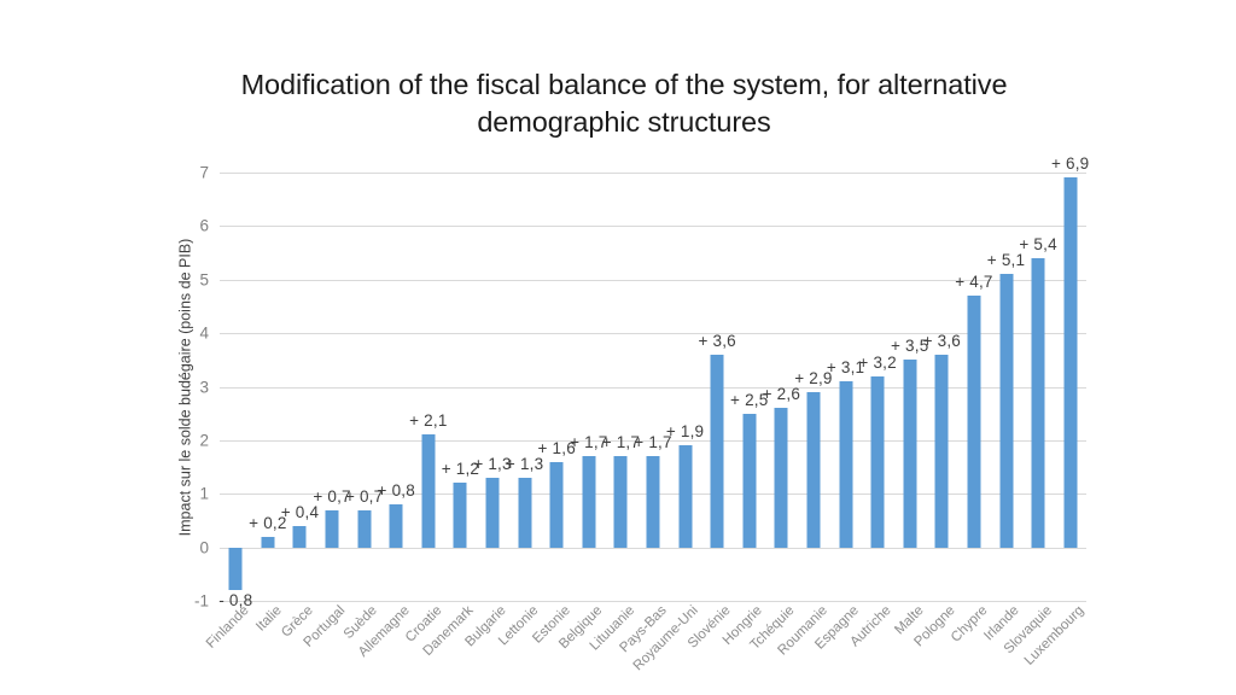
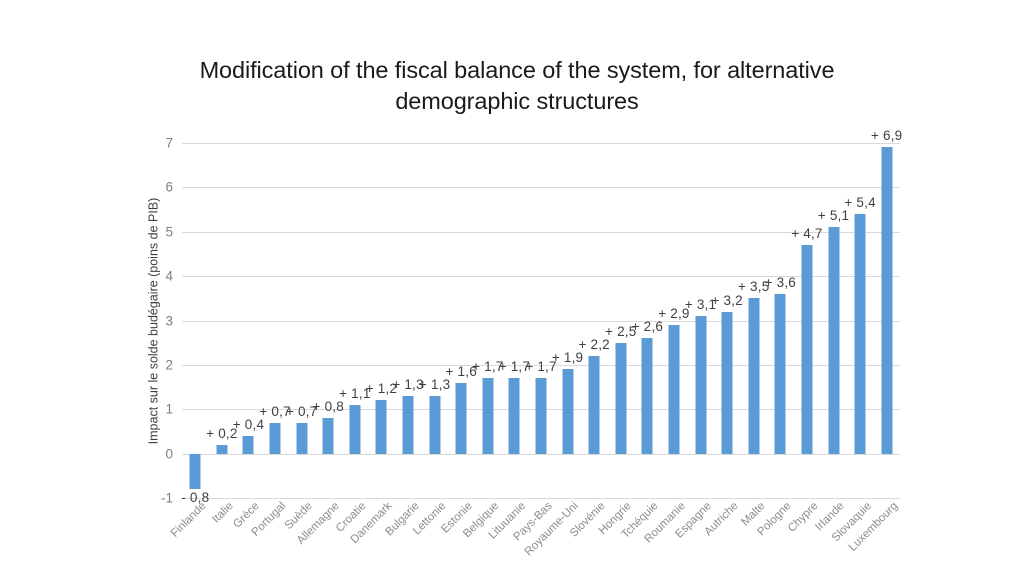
Croatie: 2,1 -> 1,1
Slovénie: 3,6 -> 2,2
